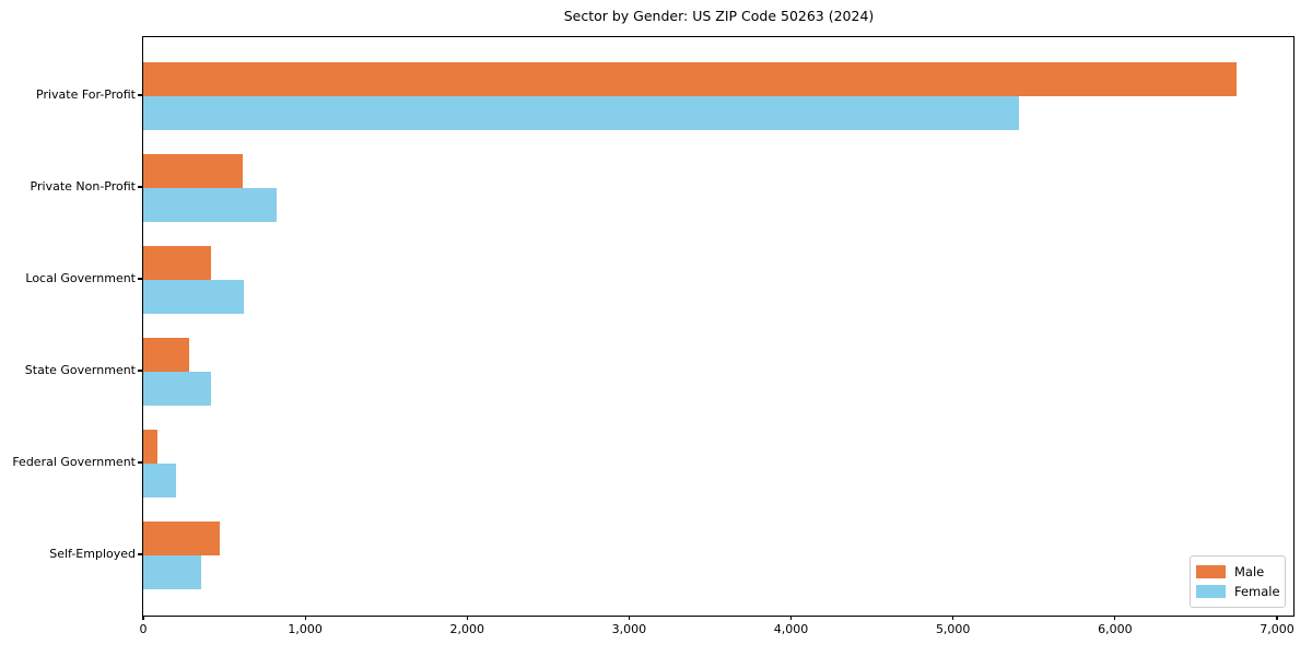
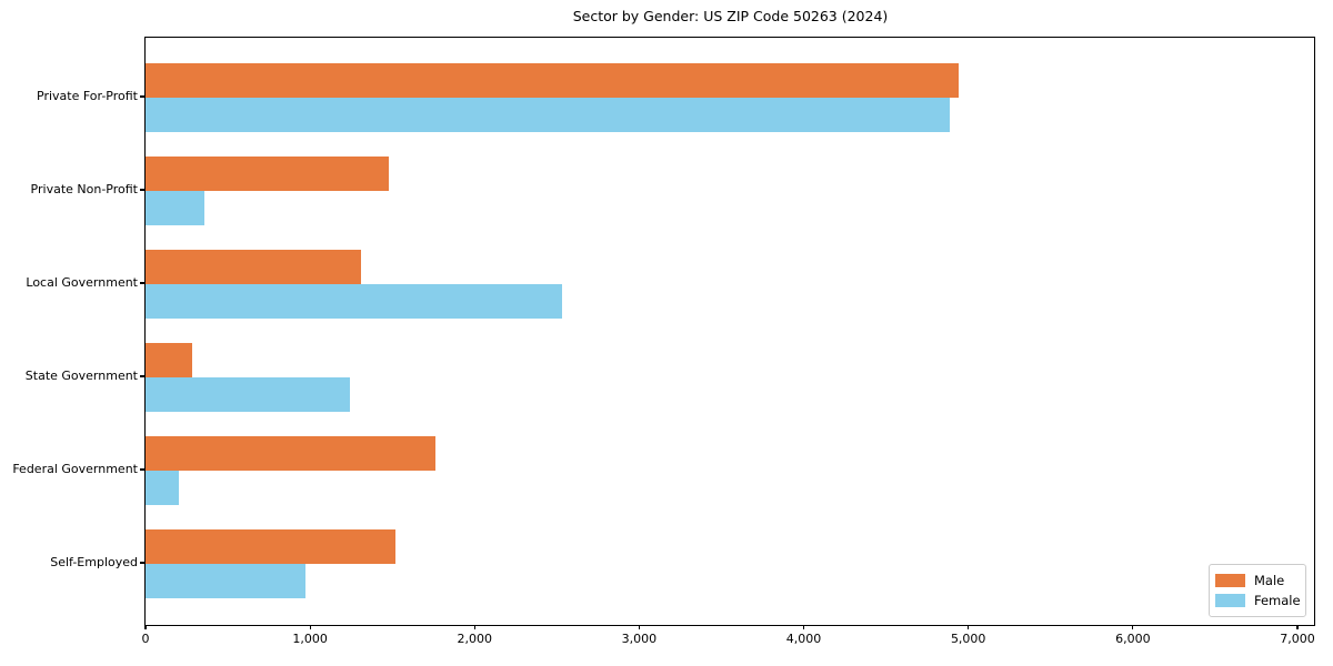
Male/Private For-Profit: 6750 -> 4940
Female/Private For-Profit: 5410 -> 4890
Male/Private Non-Profit: 620 -> 1480
Female/Private Non-Profit: 820 -> 360
Male/Local Government: 420 -> 1310
Female/Local Government: 620 -> 2530
Female/State Government: 420 -> 1240
Male/Federal Government: 80 -> 1760
Male/Self-Employed: 480 -> 1520
Female/Self-Employed: 360 -> 970
